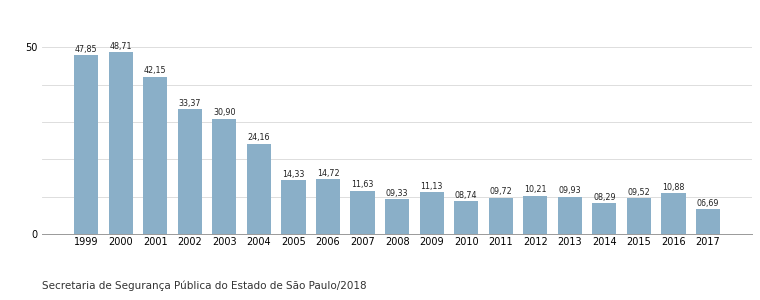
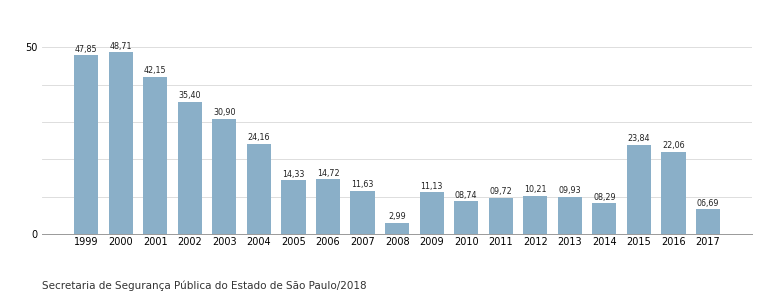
2002: 33,37 -> 35,40
2008: 09,33 -> 2,99
2015: 09,52 -> 23,84
2016: 10,88 -> 22,06
